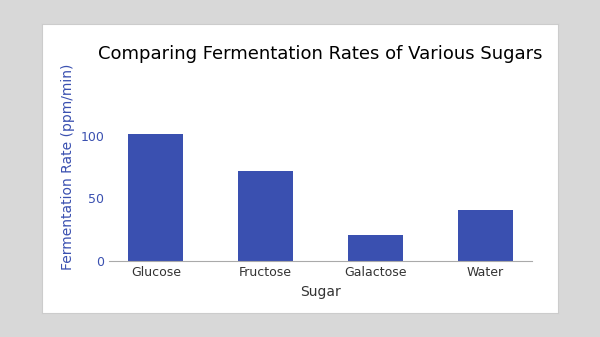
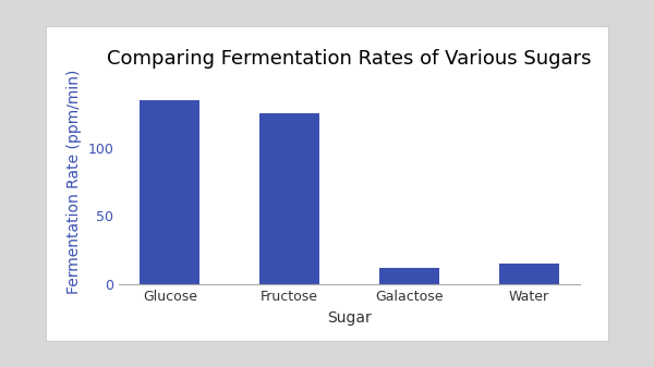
Glucose: 101 -> 135
Fructose: 72 -> 125
Galactose: 21 -> 12
Water: 41 -> 15
